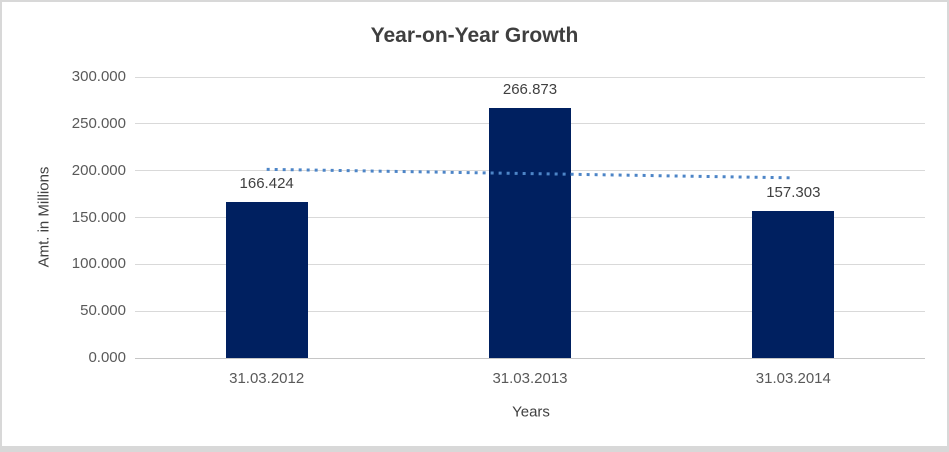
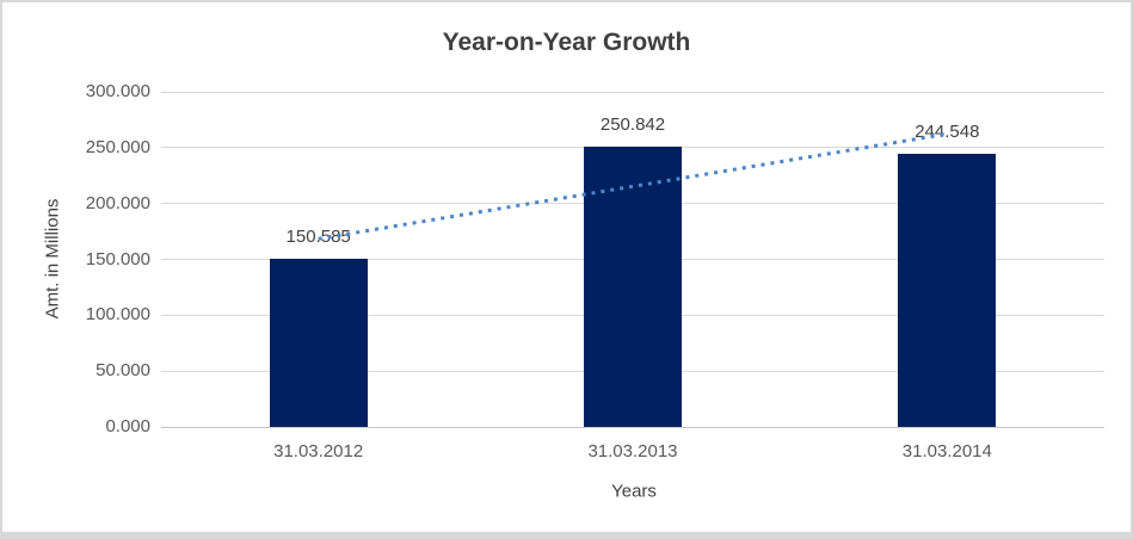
31.03.2012: 166.424 -> 150.585
31.03.2013: 266.873 -> 250.842
31.03.2014: 157.303 -> 244.548
